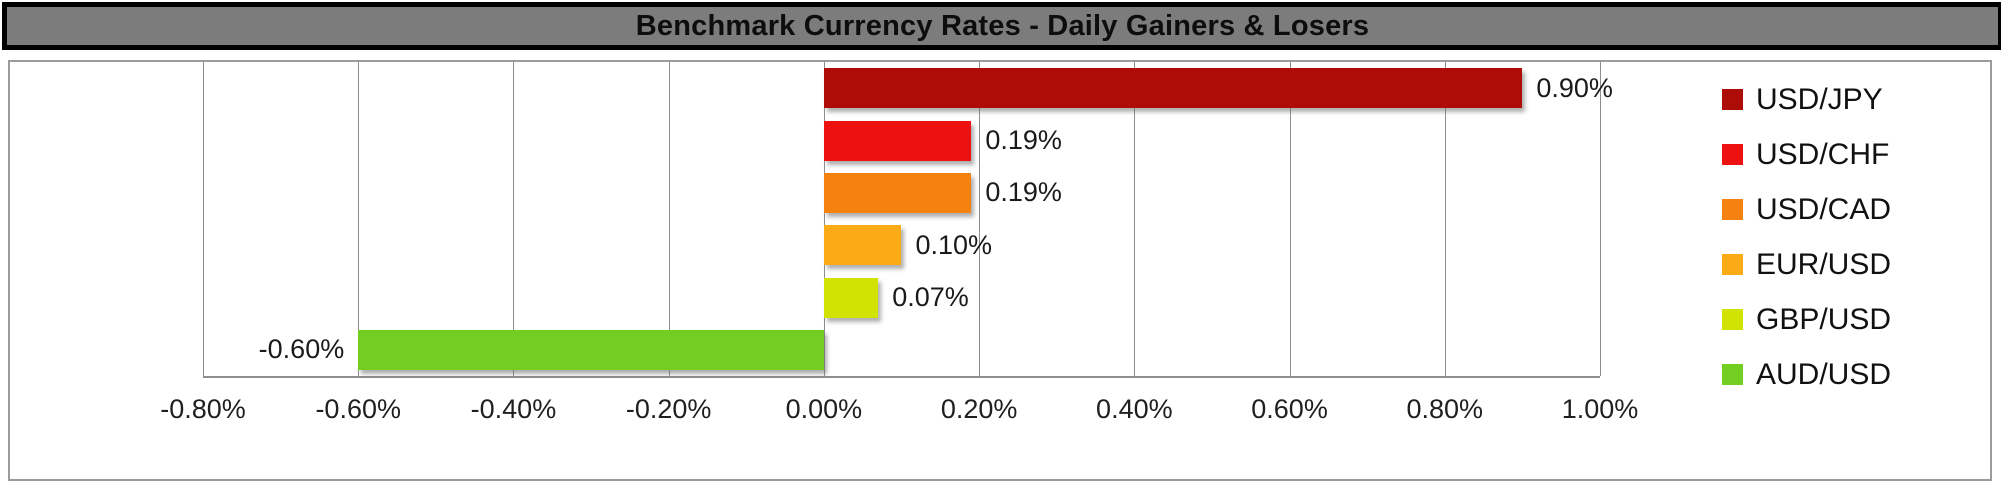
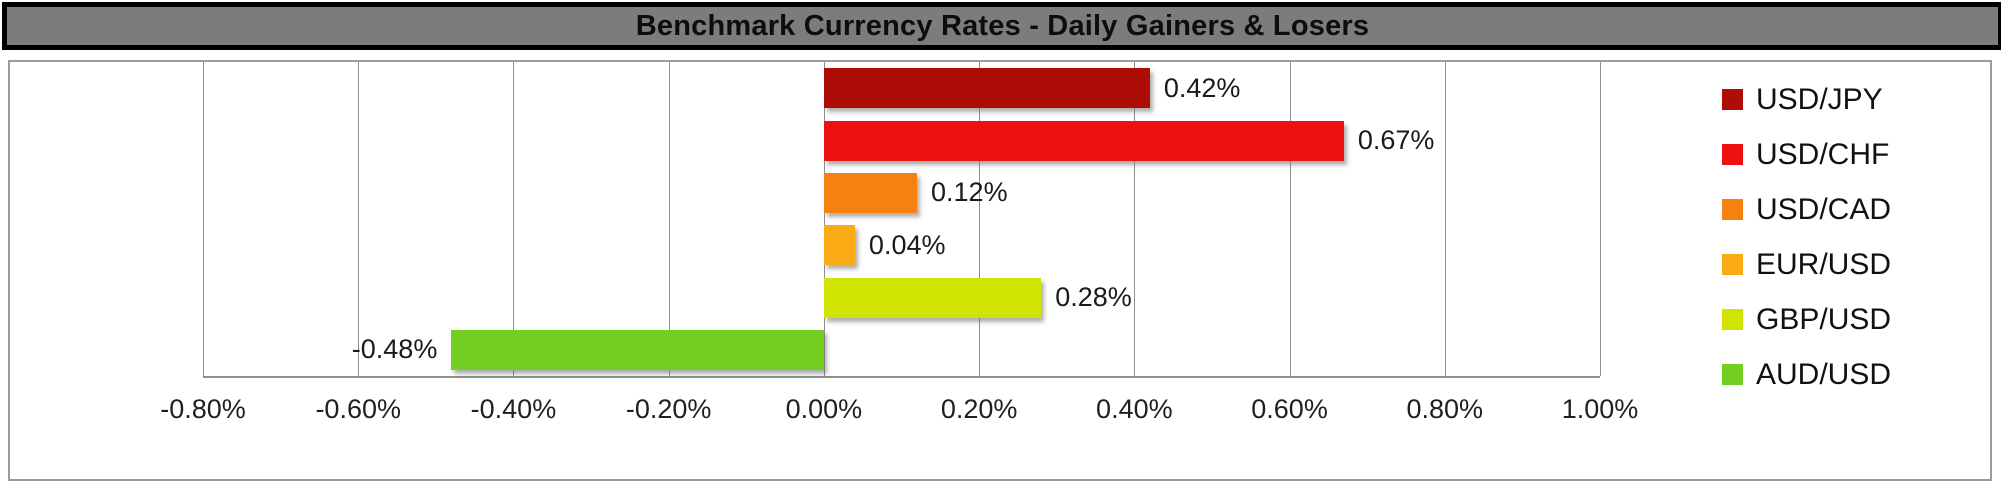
USD/JPY: 0.90% -> 0.42%
USD/CHF: 0.19% -> 0.67%
USD/CAD: 0.19% -> 0.12%
EUR/USD: 0.10% -> 0.04%
GBP/USD: 0.07% -> 0.28%
AUD/USD: -0.60% -> -0.48%
